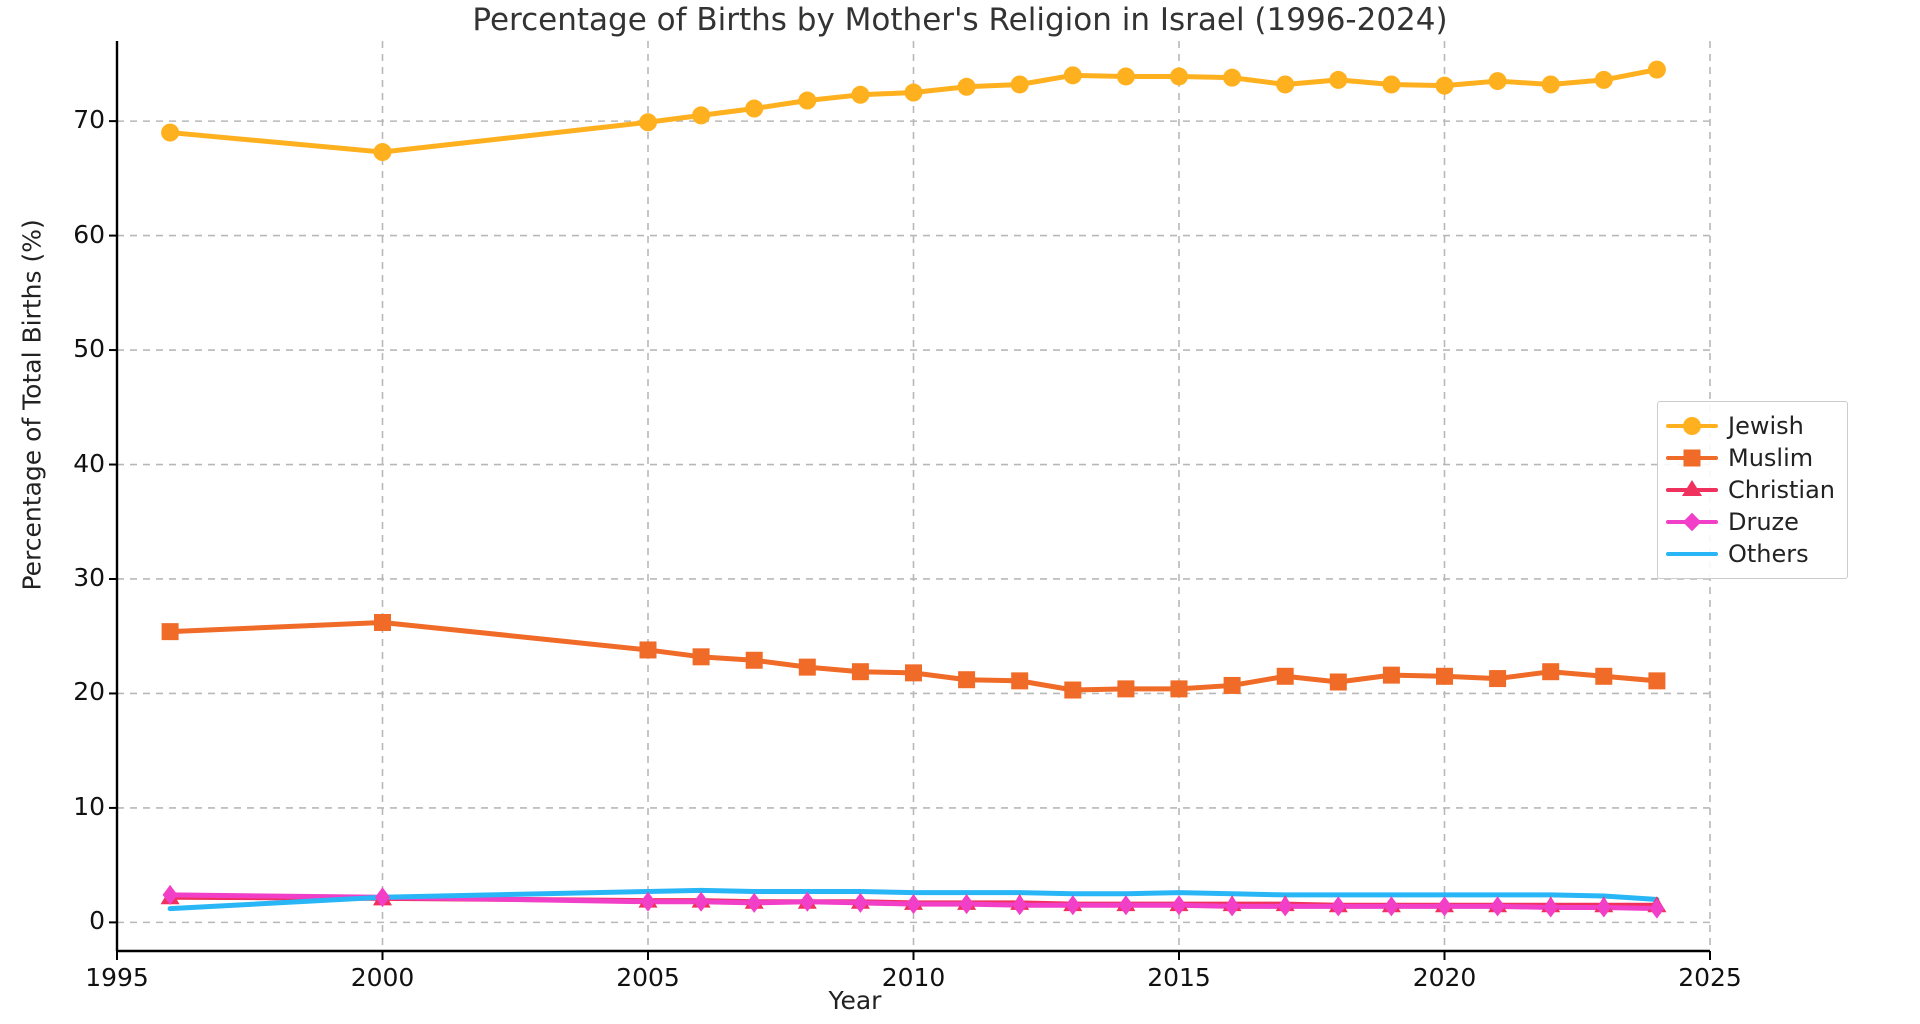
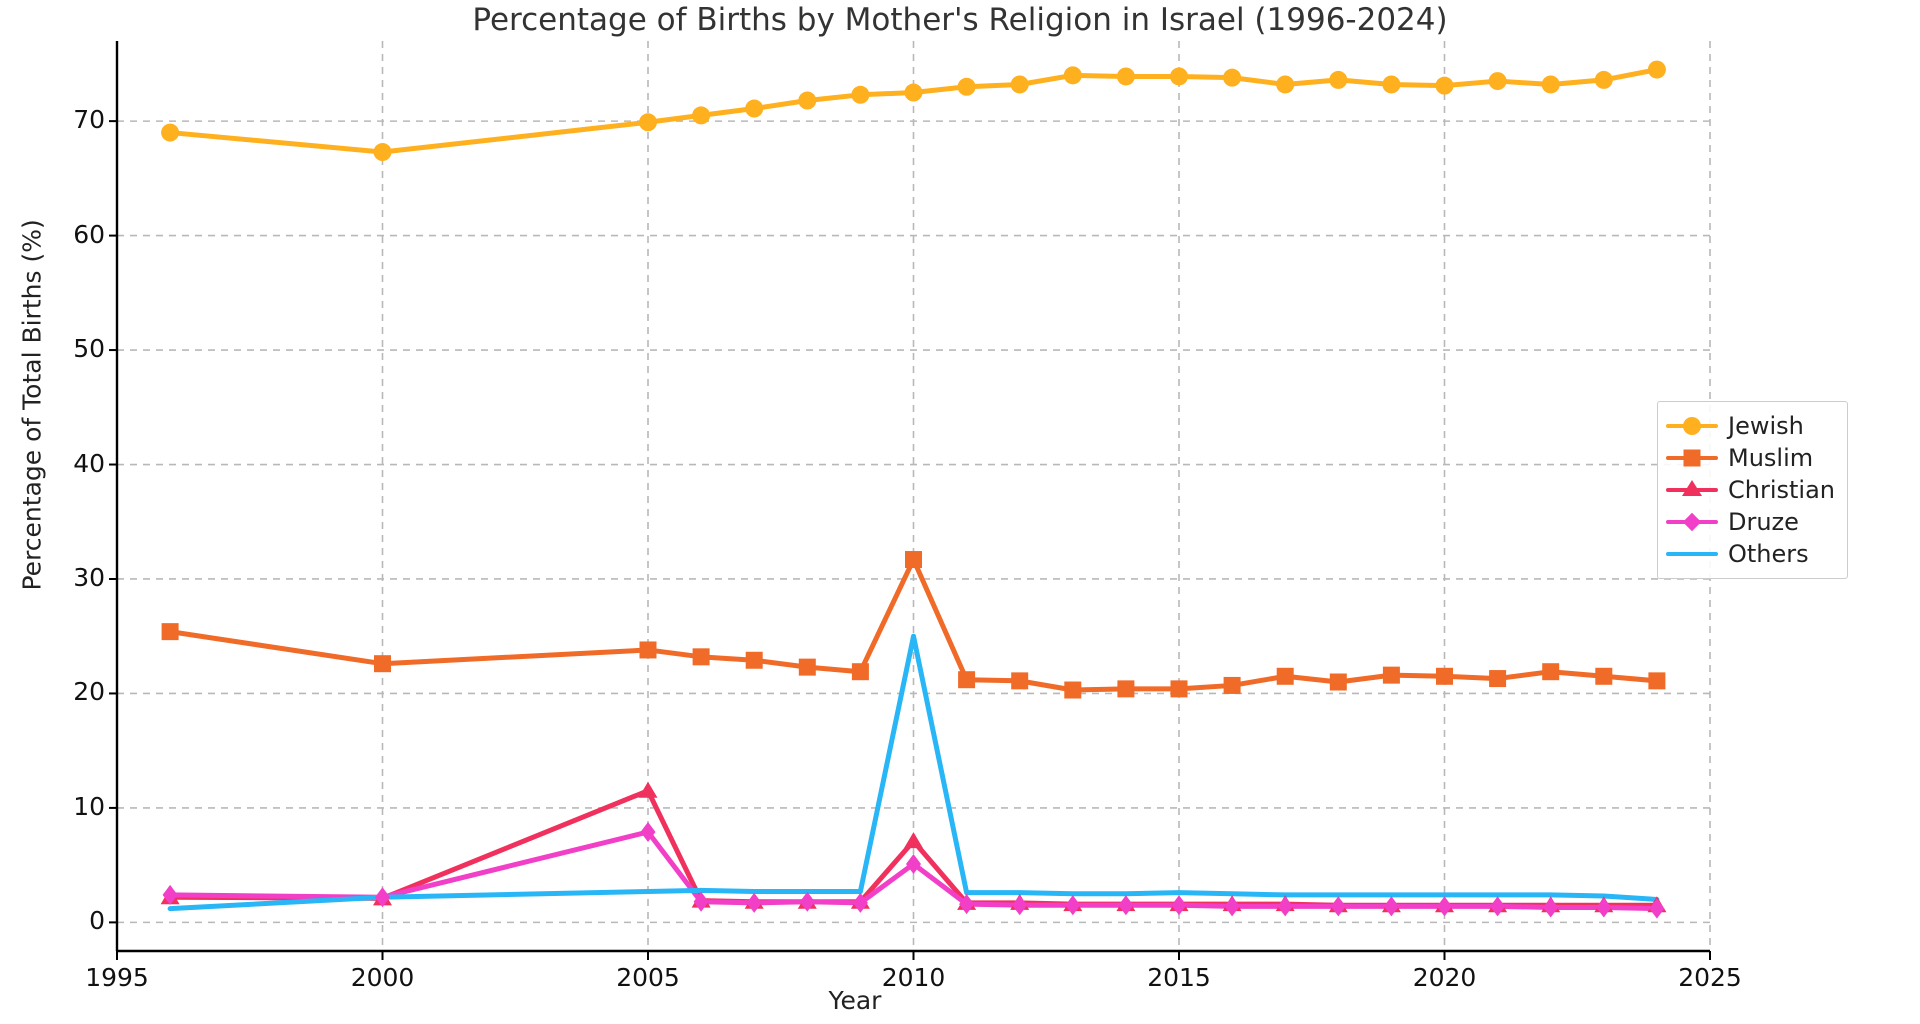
Muslim/2000: 26.2 -> 22.6
Christian/2005: 1.9 -> 11.5
Druze/2005: 1.8 -> 7.9
Muslim/2010: 21.8 -> 31.7
Christian/2010: 1.7 -> 7.1
Druze/2010: 1.6 -> 5.1
Others/2010: 2.6 -> 25.0
